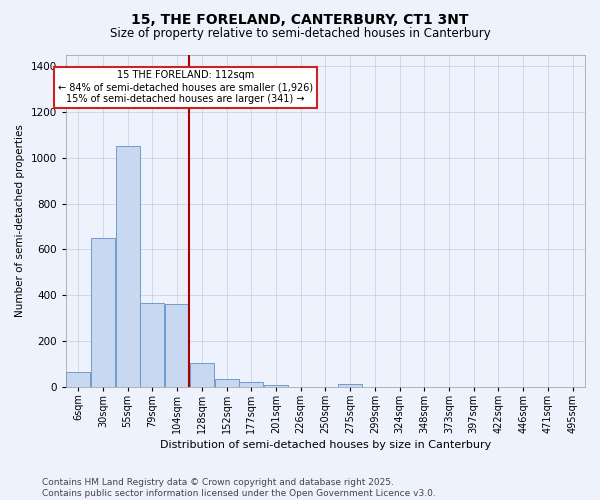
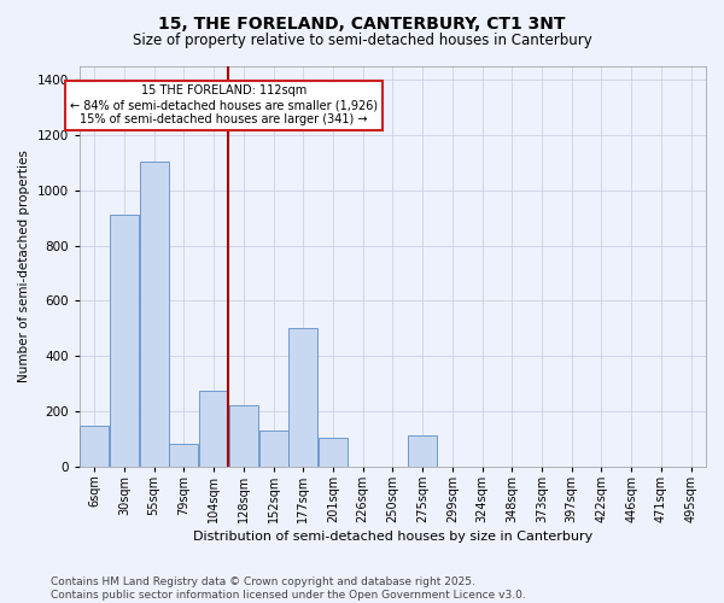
6sqm: 65 -> 145
30sqm: 650 -> 910
55sqm: 1050 -> 1105
79sqm: 365 -> 80
104sqm: 360 -> 275
128sqm: 105 -> 220
152sqm: 35 -> 130
177sqm: 18 -> 500
201sqm: 5 -> 105
275sqm: 10 -> 110
